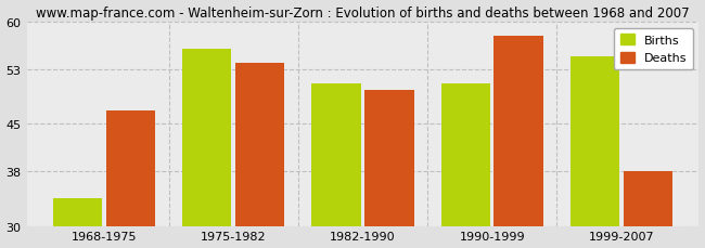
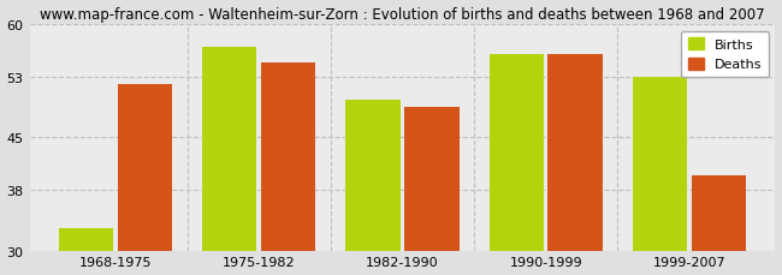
Births/1968-1975: 34 -> 33
Deaths/1968-1975: 47 -> 52
Births/1975-1982: 56 -> 57
Deaths/1975-1982: 54 -> 55
Births/1982-1990: 51 -> 50
Deaths/1982-1990: 50 -> 49
Births/1990-1999: 51 -> 56
Deaths/1990-1999: 58 -> 56
Births/1999-2007: 55 -> 53
Deaths/1999-2007: 38 -> 40
